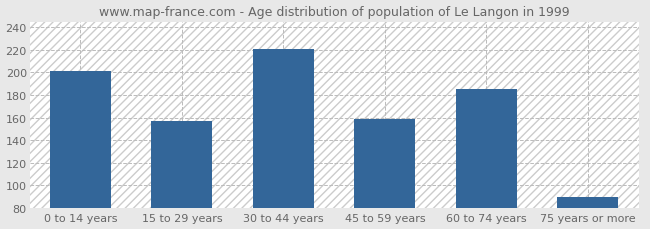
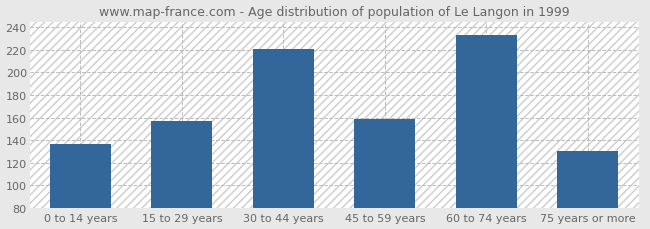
0 to 14 years: 201 -> 137
60 to 74 years: 185 -> 233
75 years or more: 90 -> 130
